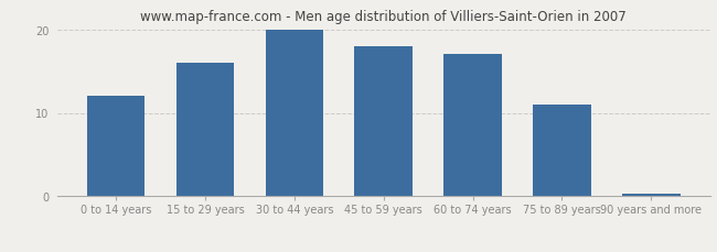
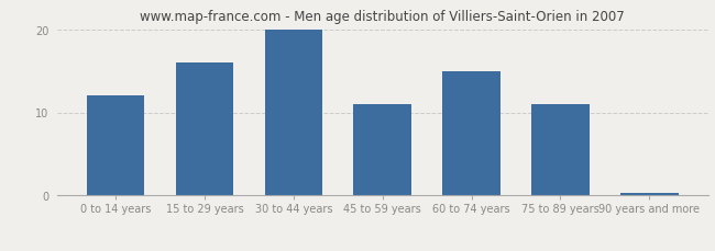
45 to 59 years: 18.0 -> 11.0
60 to 74 years: 17.0 -> 15.0
